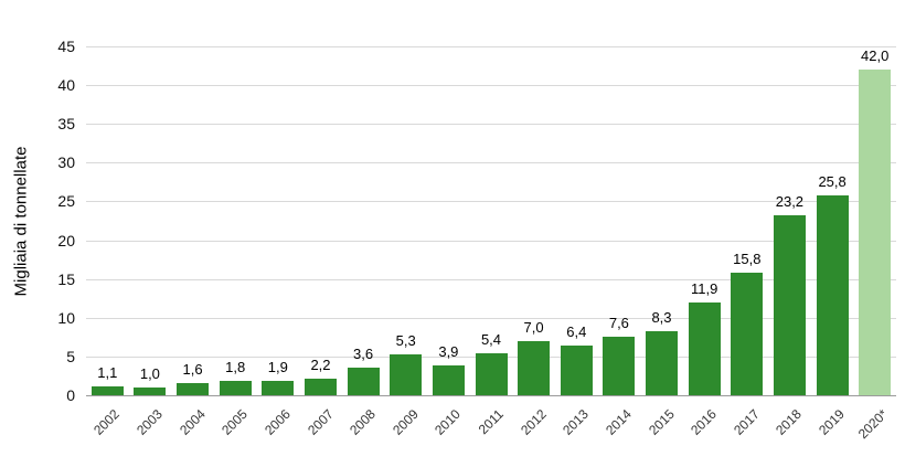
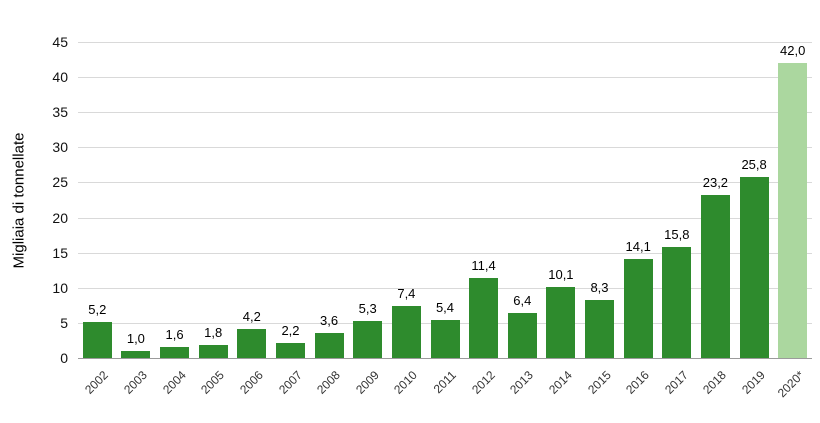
2002: 1,1 -> 5,2
2006: 1,9 -> 4,2
2010: 3,9 -> 7,4
2012: 7,0 -> 11,4
2014: 7,6 -> 10,1
2016: 11,9 -> 14,1
